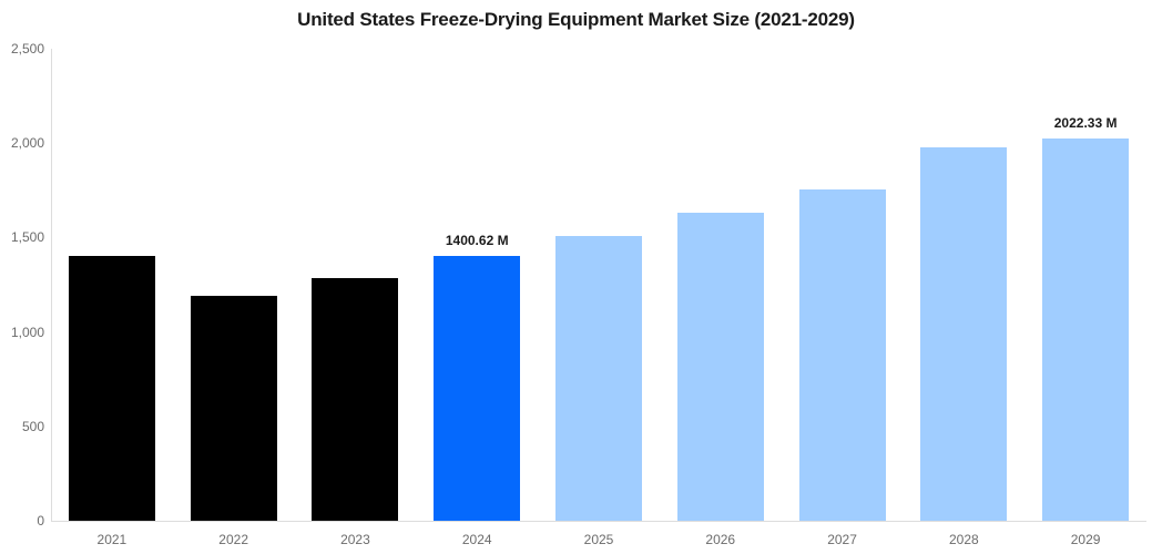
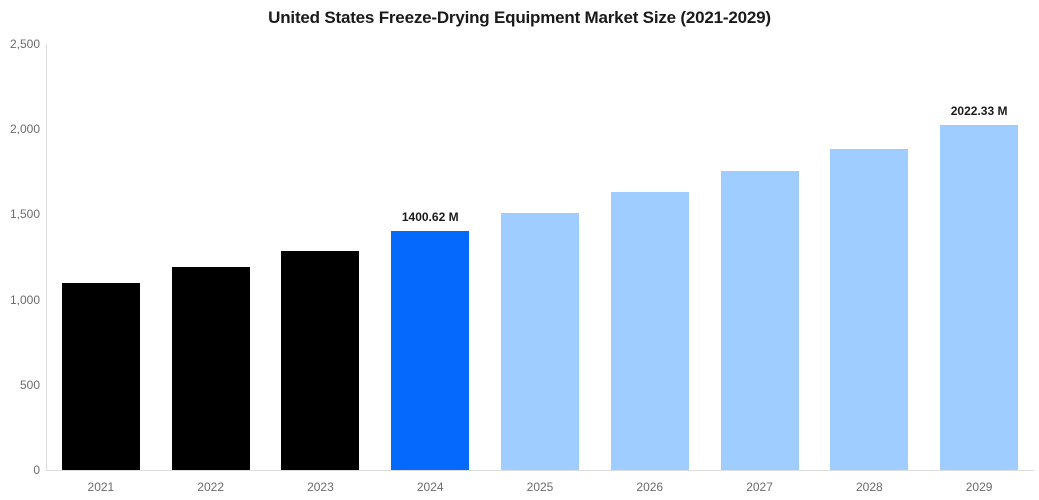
2021: 1400 -> 1100
2028: 1980 -> 1880
